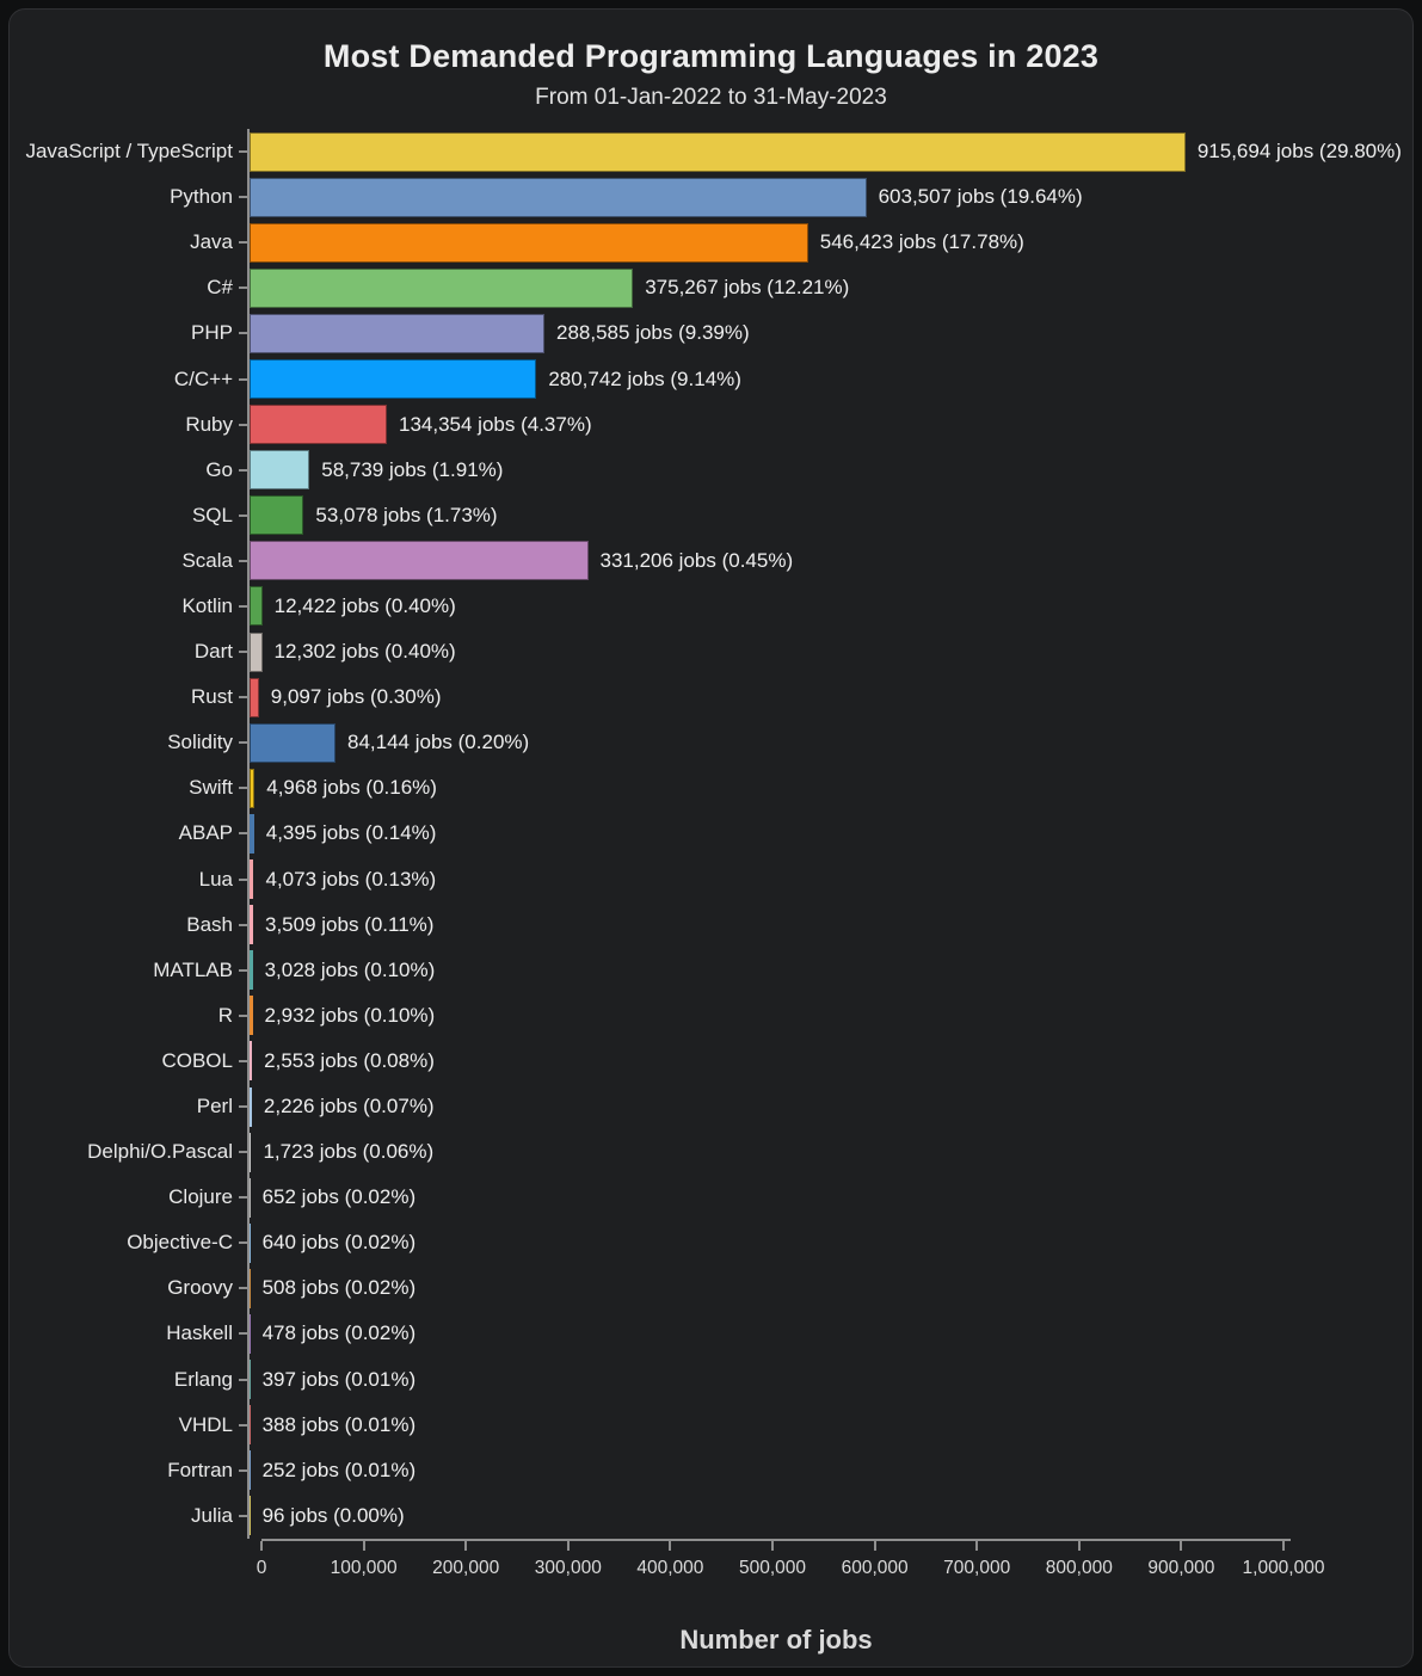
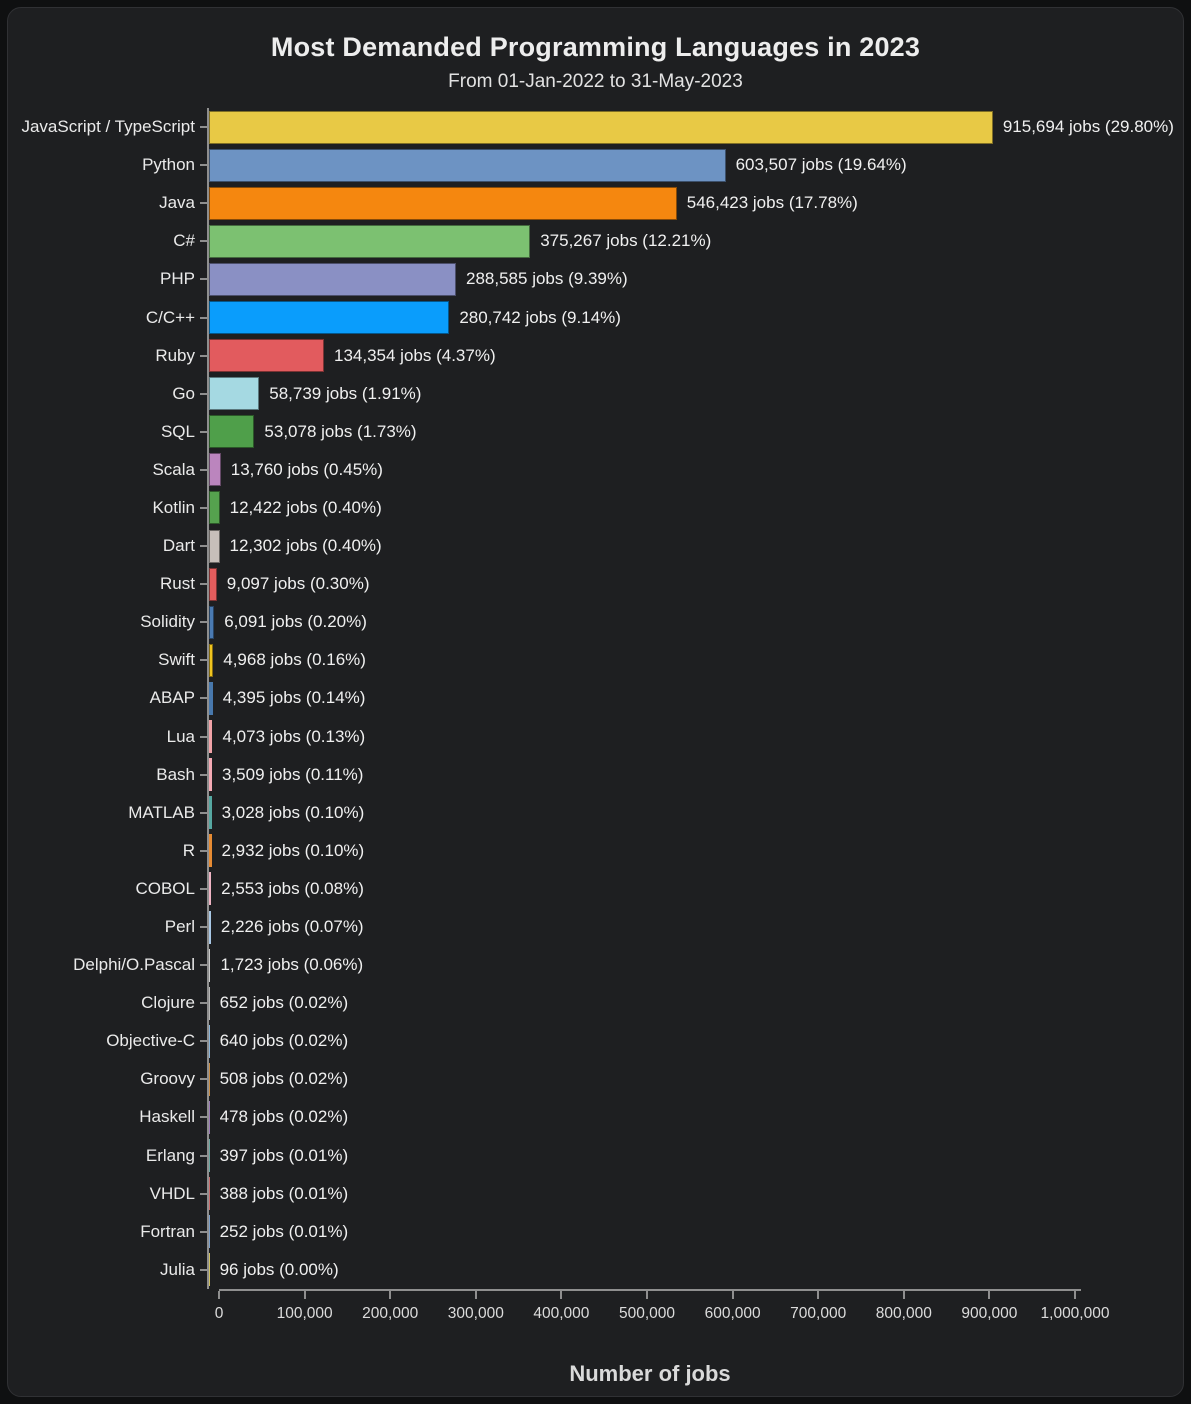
Scala: 331,206 -> 13,760
Solidity: 84,144 -> 6,091
